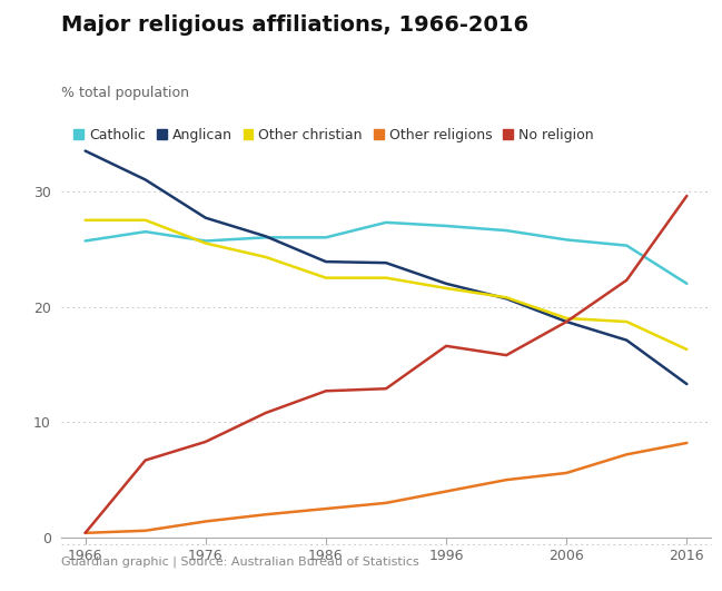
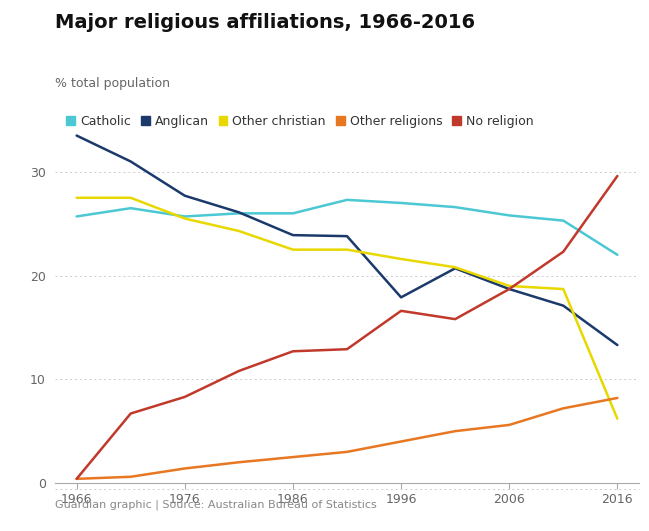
Anglican/1996: 22.0 -> 17.9
Other christian/2016: 16.3 -> 6.2
